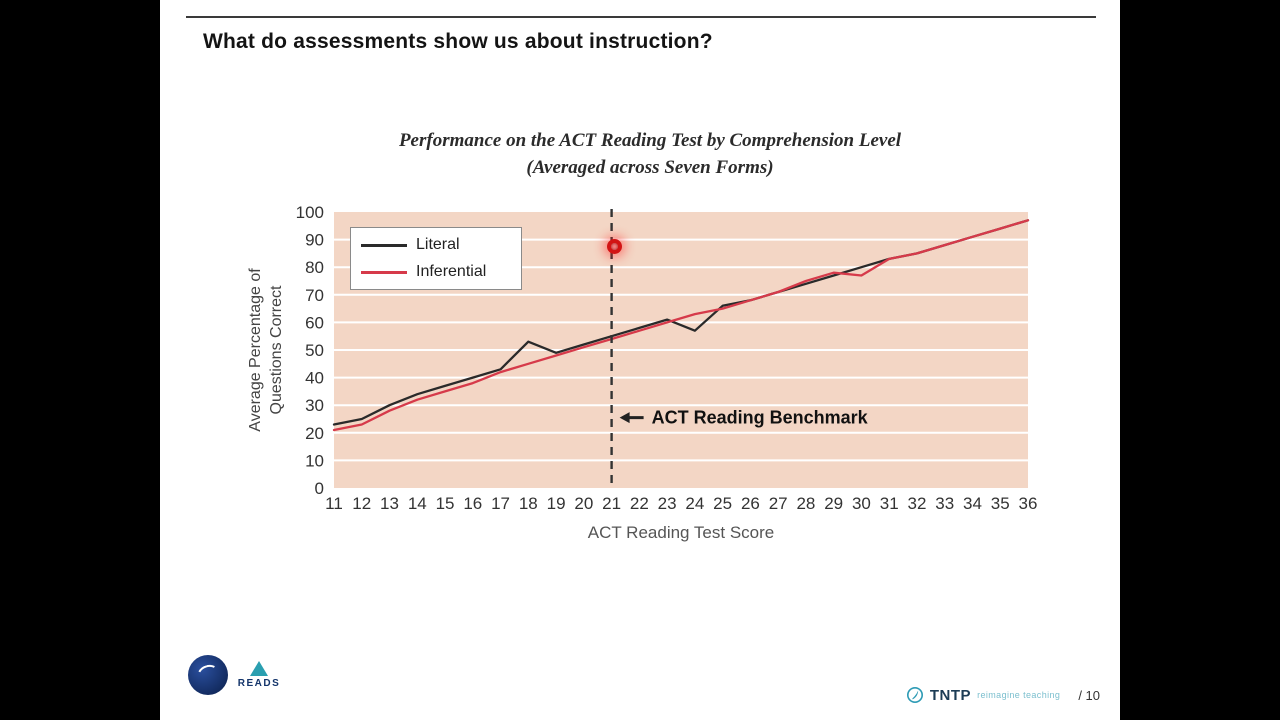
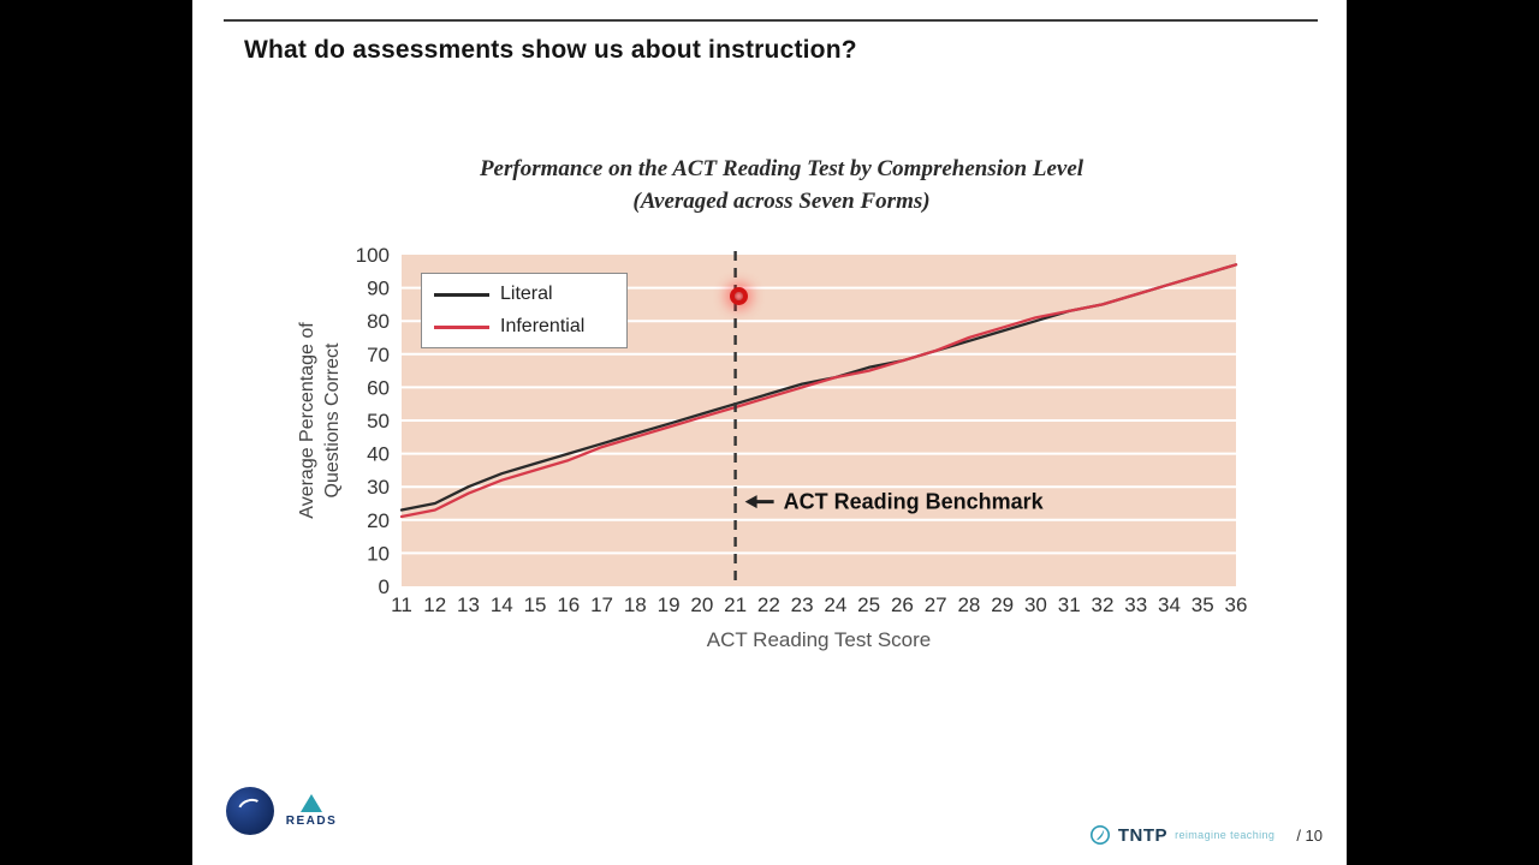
Literal/18: 53 -> 46
Literal/24: 57 -> 63
Inferential/30: 77 -> 81
